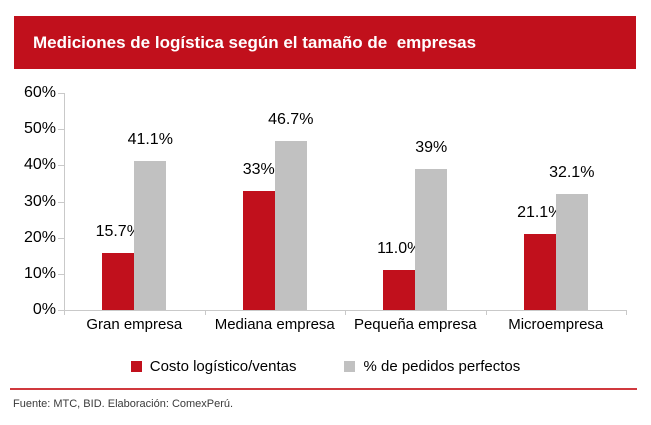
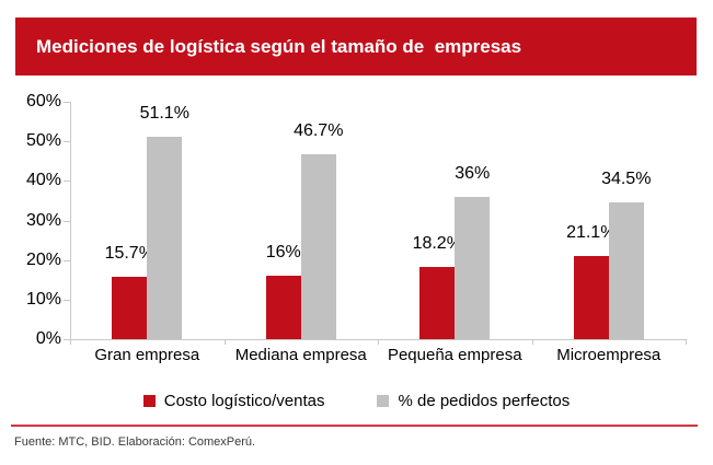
% de pedidos perfectos/Gran empresa: 41.1% -> 51.1%
Costo logístico/ventas/Mediana empresa: 33% -> 16%
Costo logístico/ventas/Pequeña empresa: 11.0% -> 18.2%
% de pedidos perfectos/Pequeña empresa: 39% -> 36%
% de pedidos perfectos/Microempresa: 32.1% -> 34.5%
